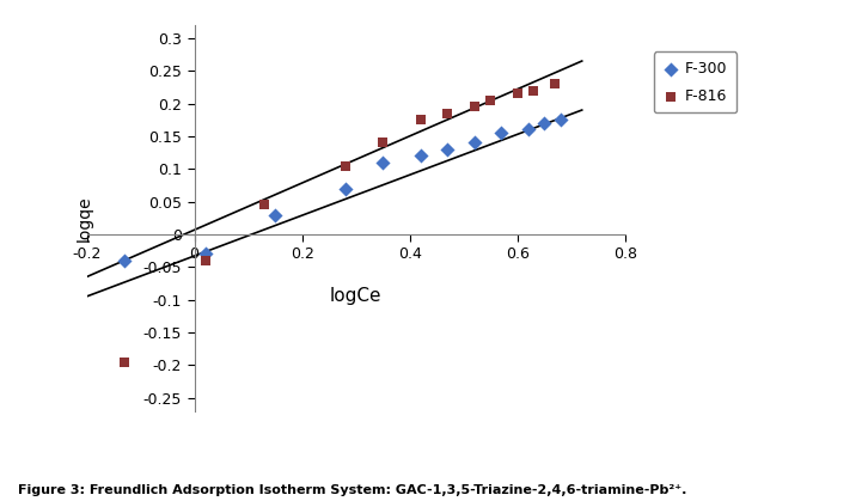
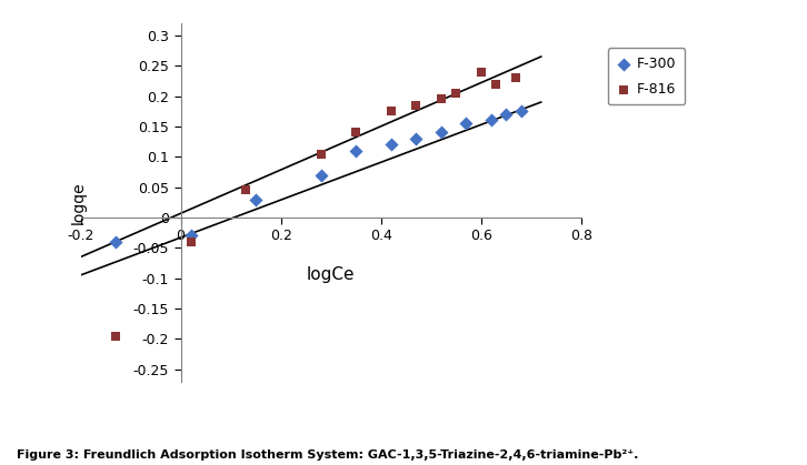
F-816/0.6: 0.215 -> 0.240
